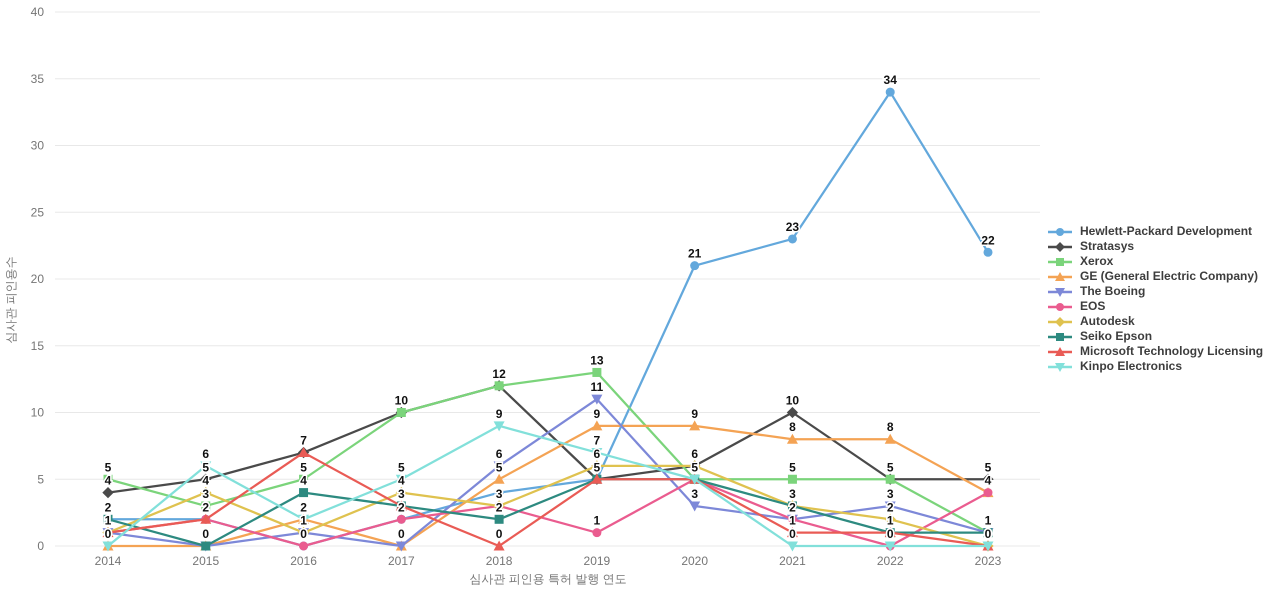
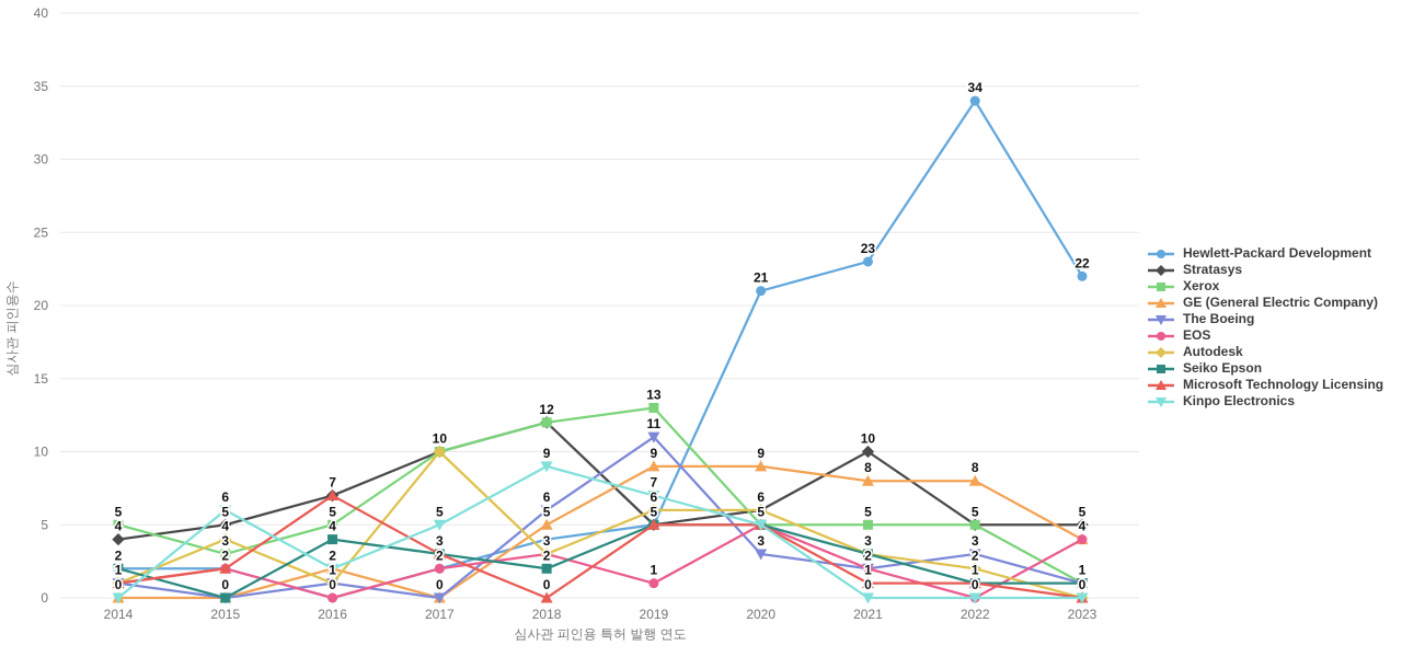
Autodesk/2017: 4 -> 10
